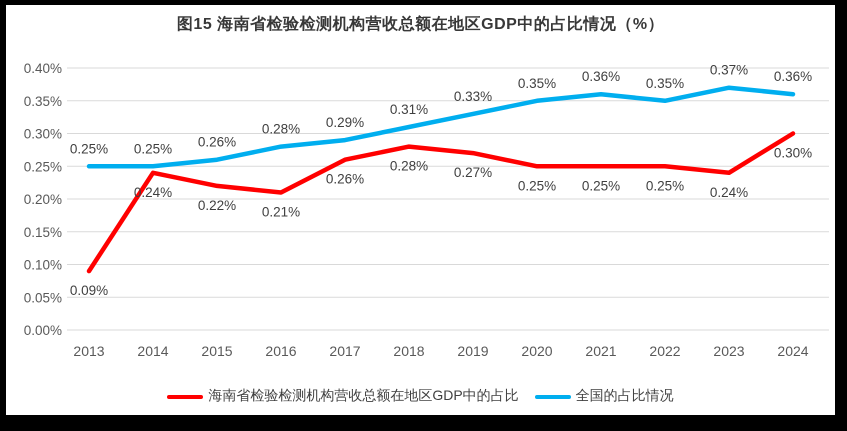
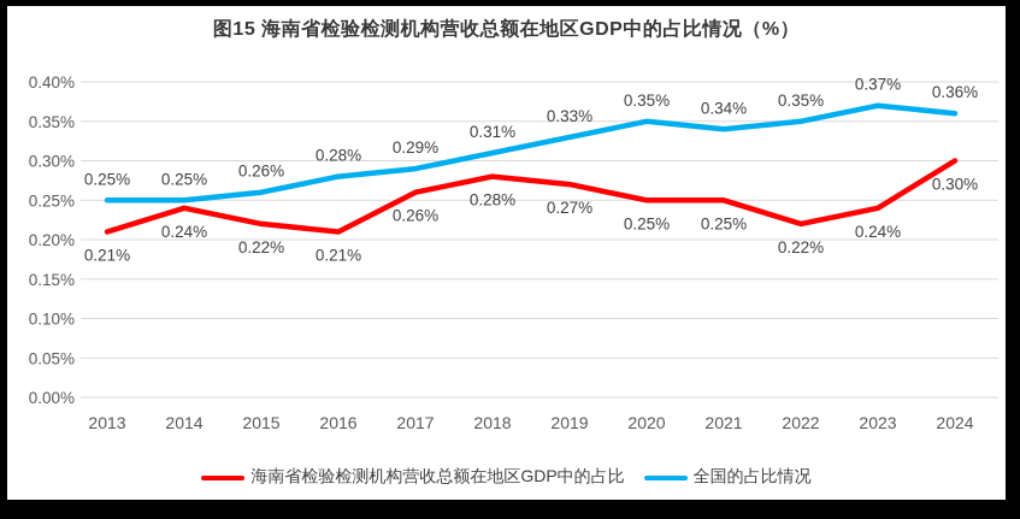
海南省检验检测机构营收总额在地区GDP中的占比/2013: 0.09% -> 0.21%
全国的占比情况/2021: 0.36% -> 0.34%
海南省检验检测机构营收总额在地区GDP中的占比/2022: 0.25% -> 0.22%
